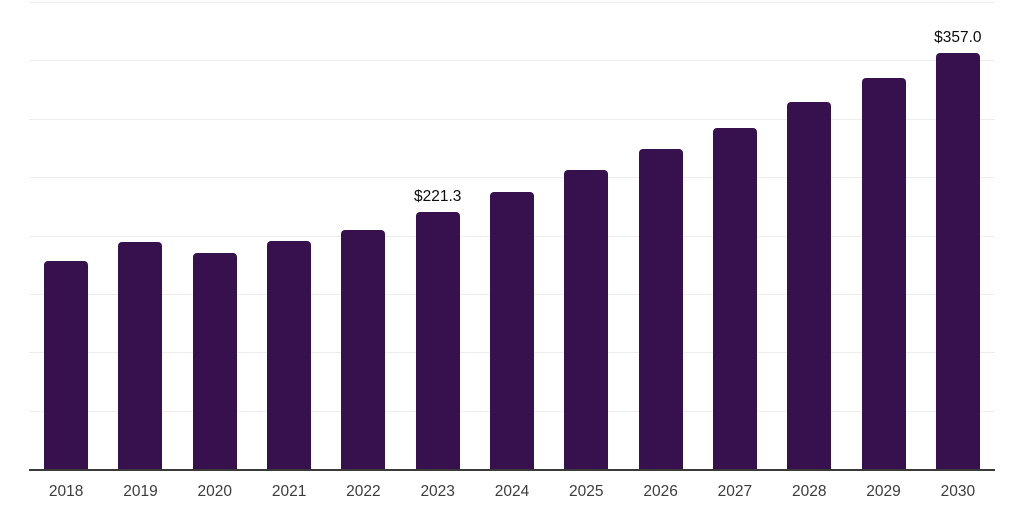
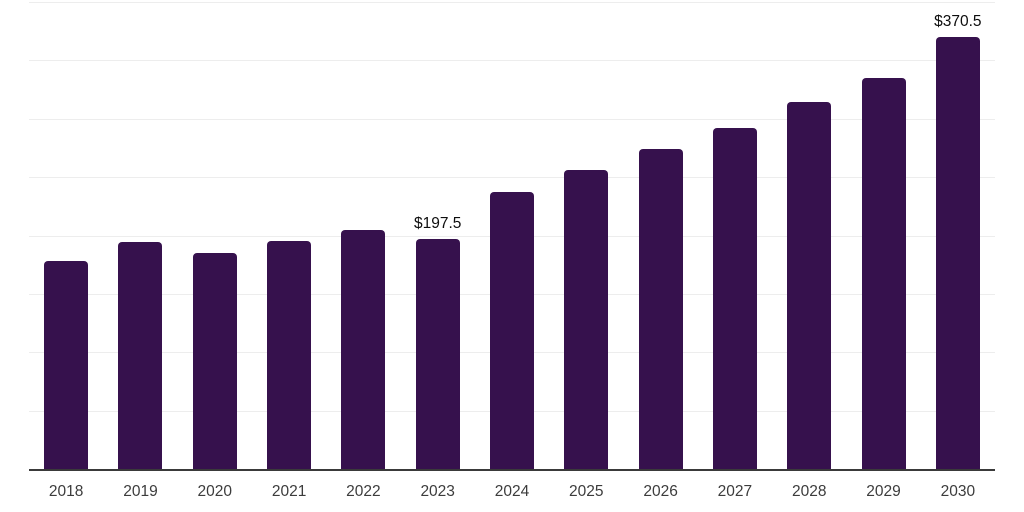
2023: $221.3 -> $197.5
2030: $357.0 -> $370.5
